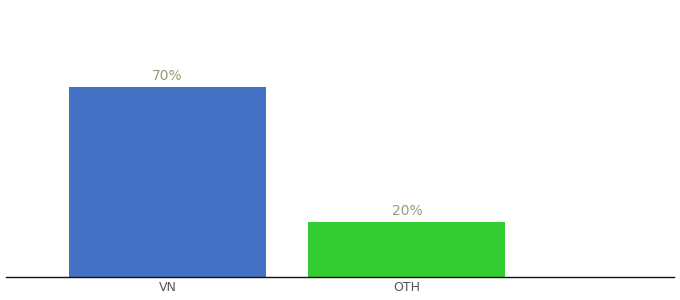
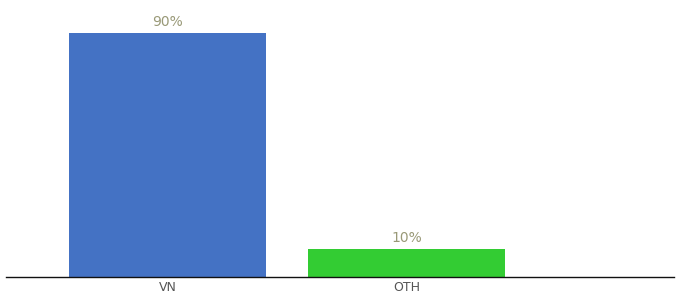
VN: 70% -> 90%
OTH: 20% -> 10%
